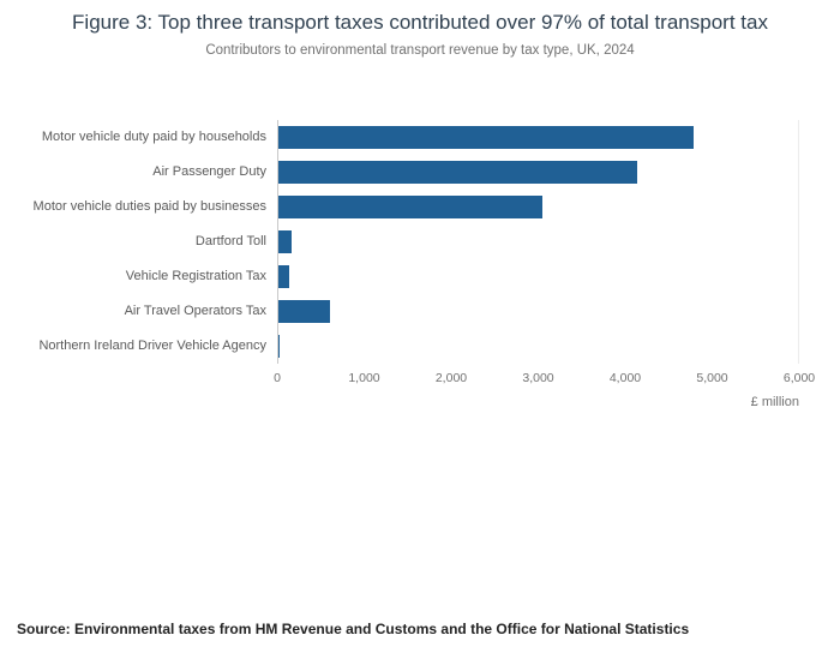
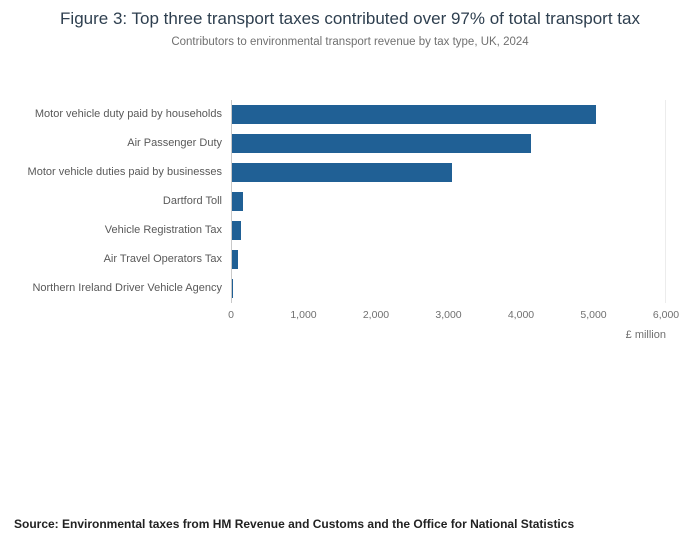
Motor vehicle duty paid by households: 4800 -> 5000
Air Travel Operators Tax: 600 -> 100
